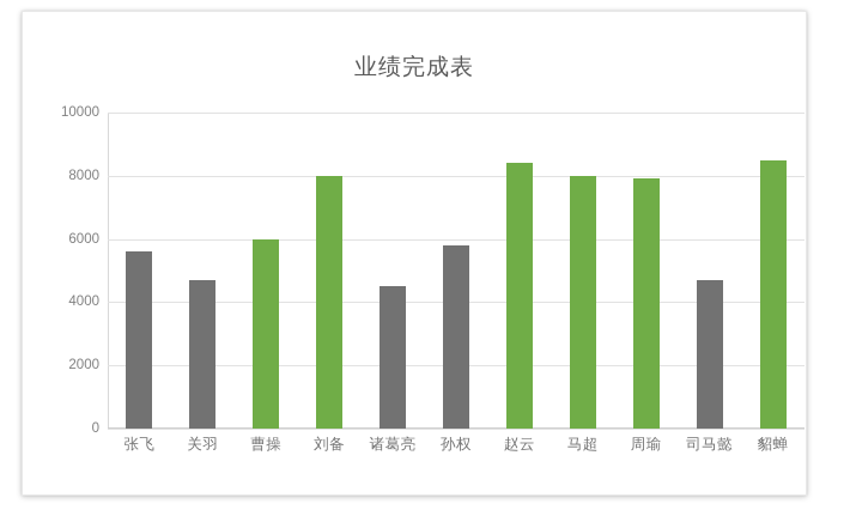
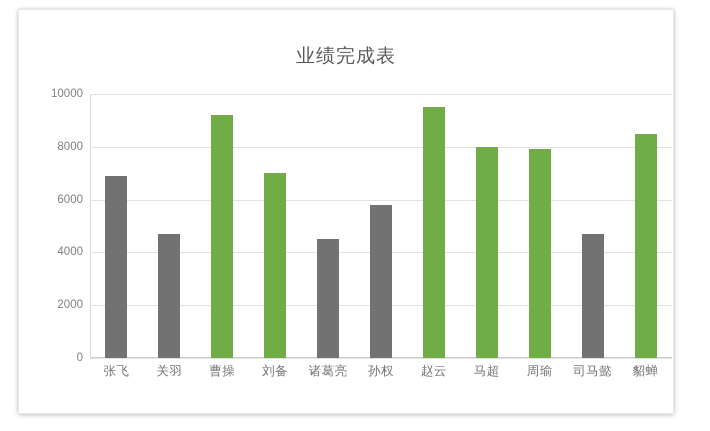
张飞: 5600 -> 6900
曹操: 6000 -> 9200
刘备: 8000 -> 7000
赵云: 8400 -> 9500
